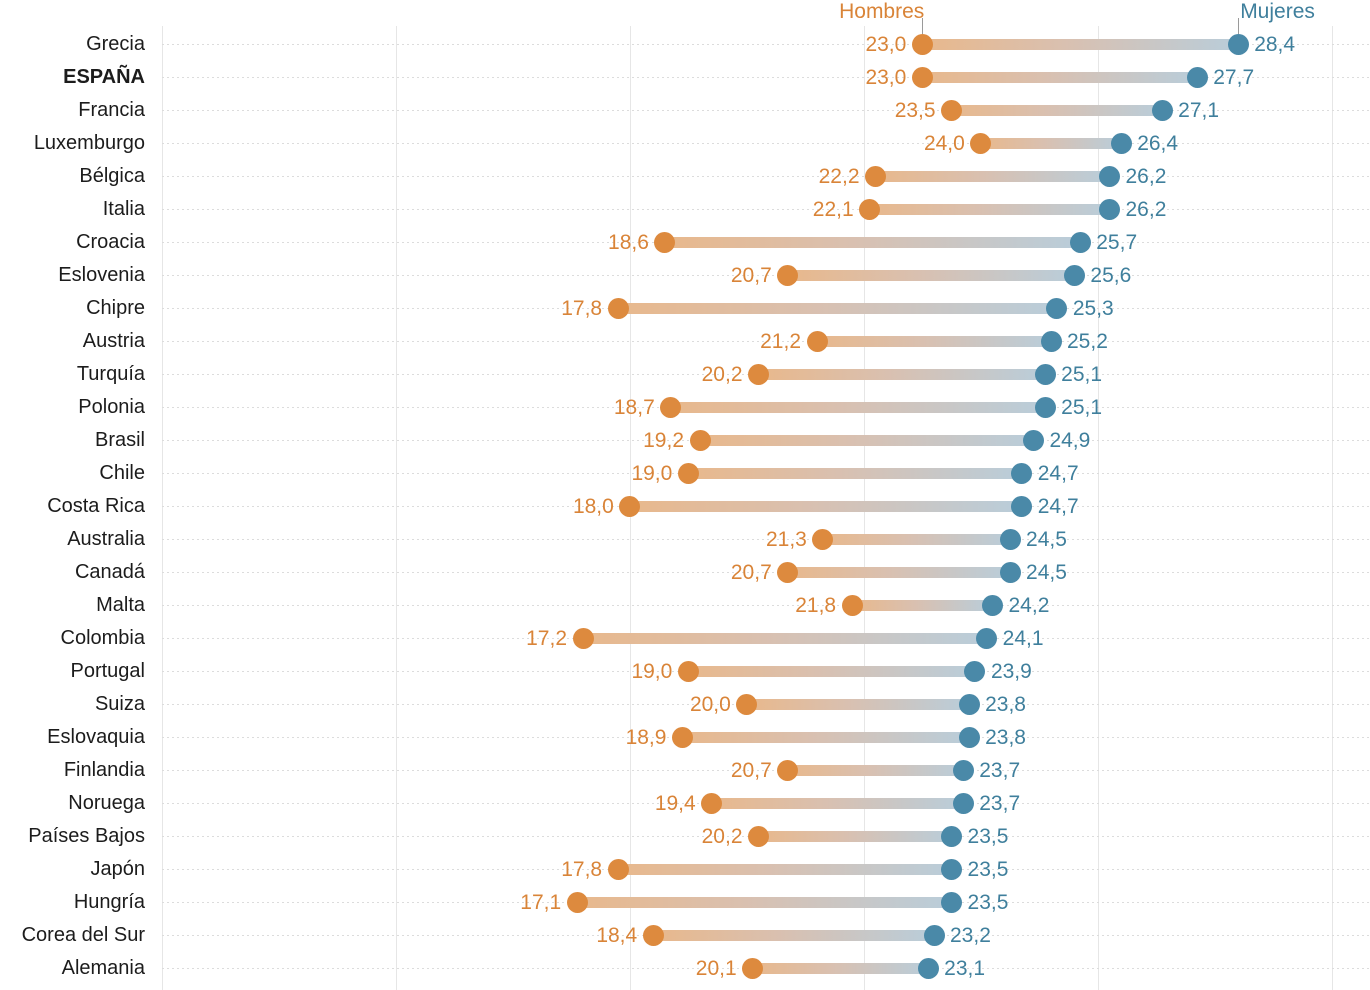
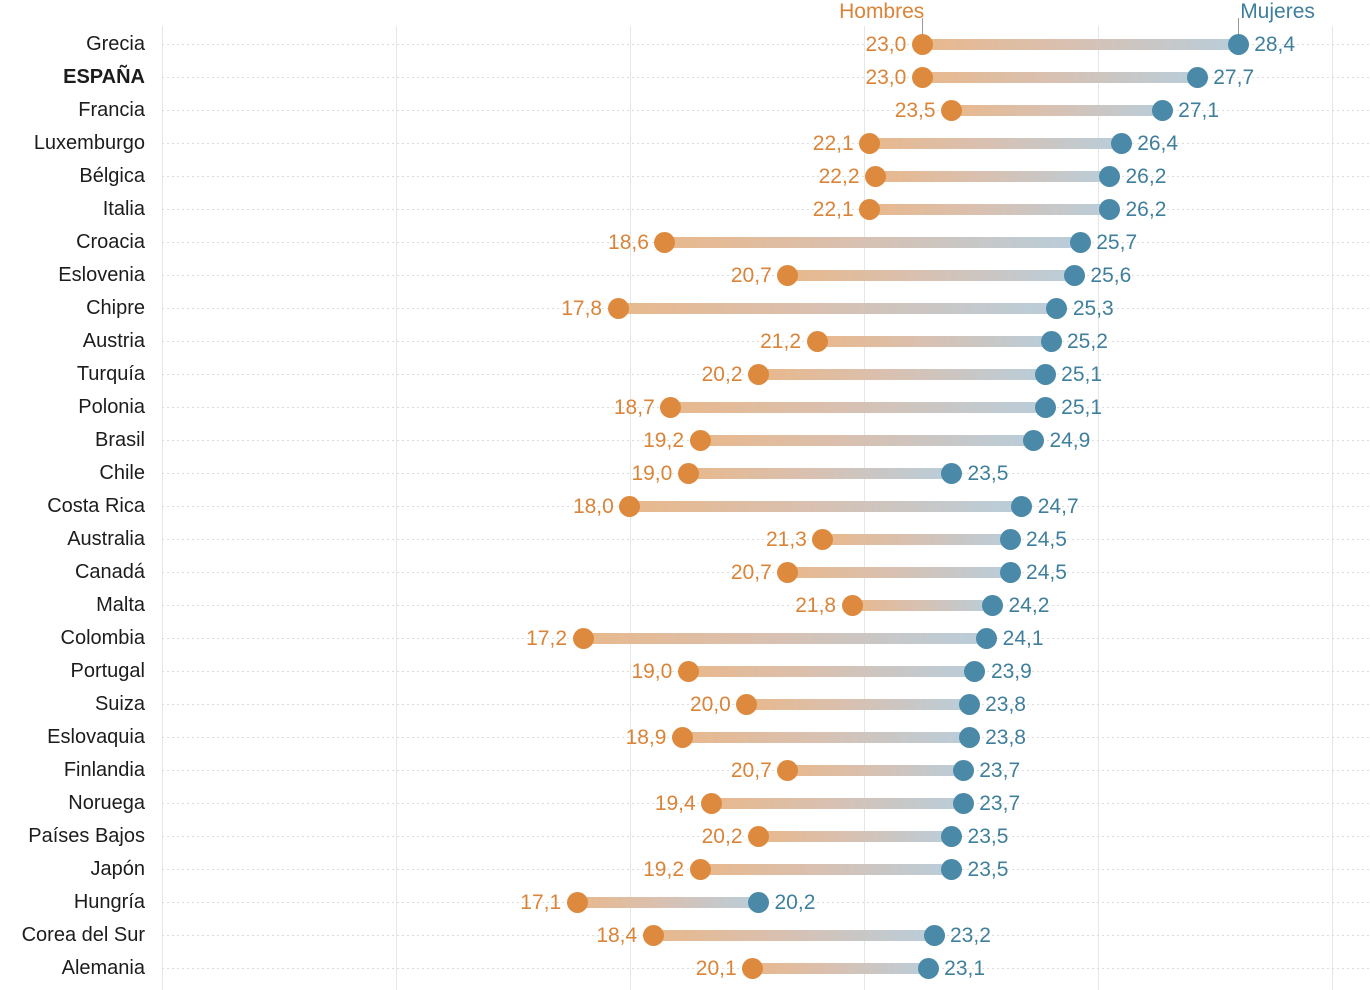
Hombres/Luxemburgo: 24,0 -> 22,1
Mujeres/Chile: 24,7 -> 23,5
Hombres/Japón: 17,8 -> 19,2
Mujeres/Hungría: 23,5 -> 20,2
